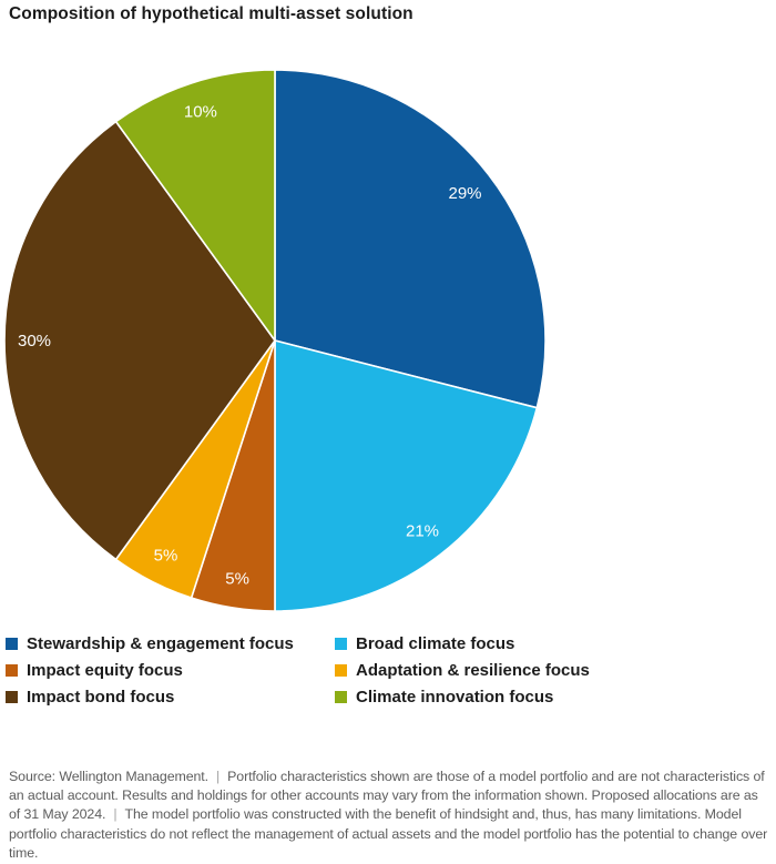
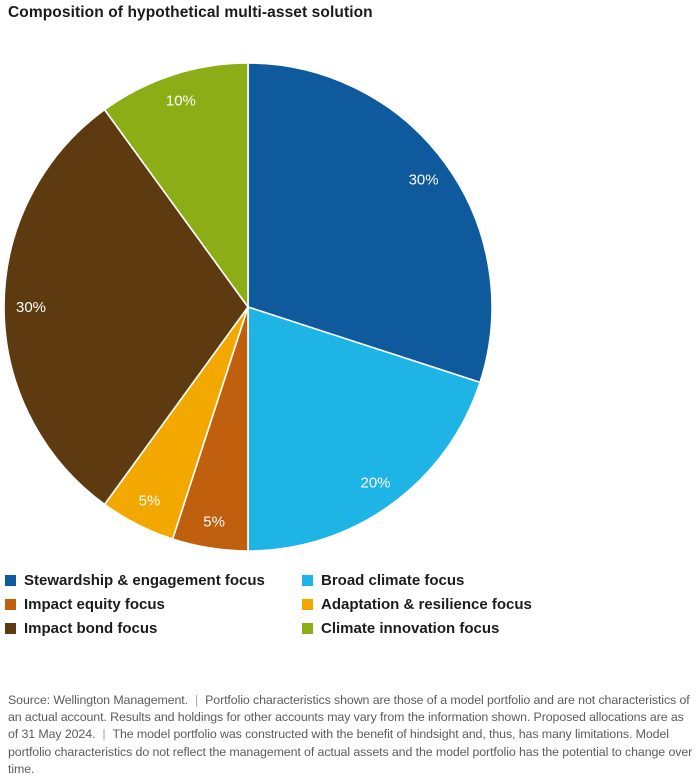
Stewardship & engagement focus: 29% -> 30%
Broad climate focus: 21% -> 20%
